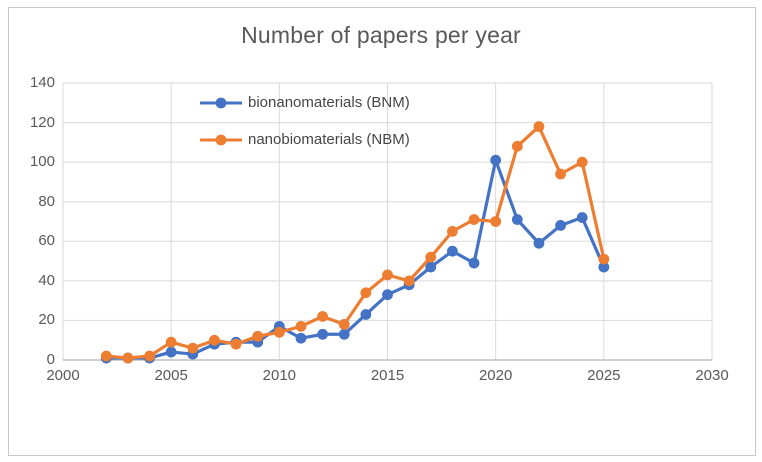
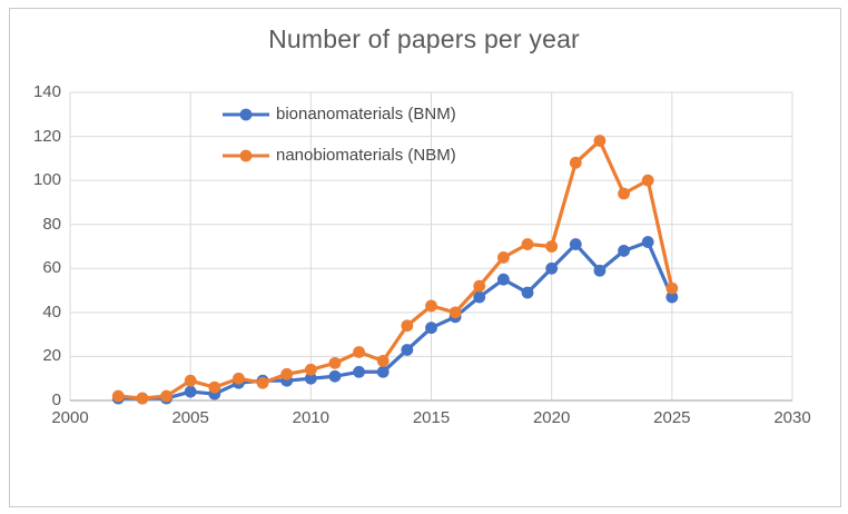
bionanomaterials (BNM)/2010: 17 -> 10
bionanomaterials (BNM)/2020: 101 -> 60
